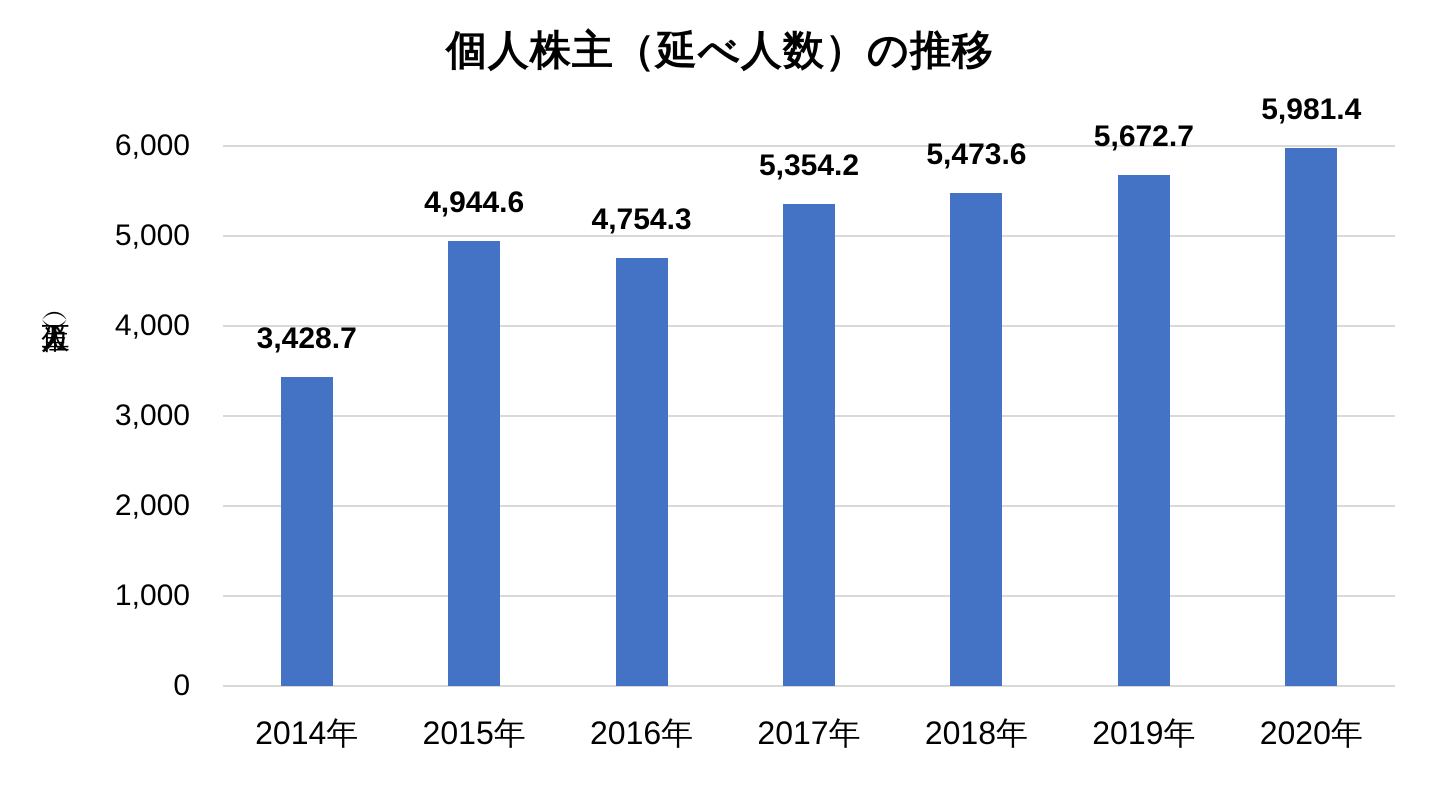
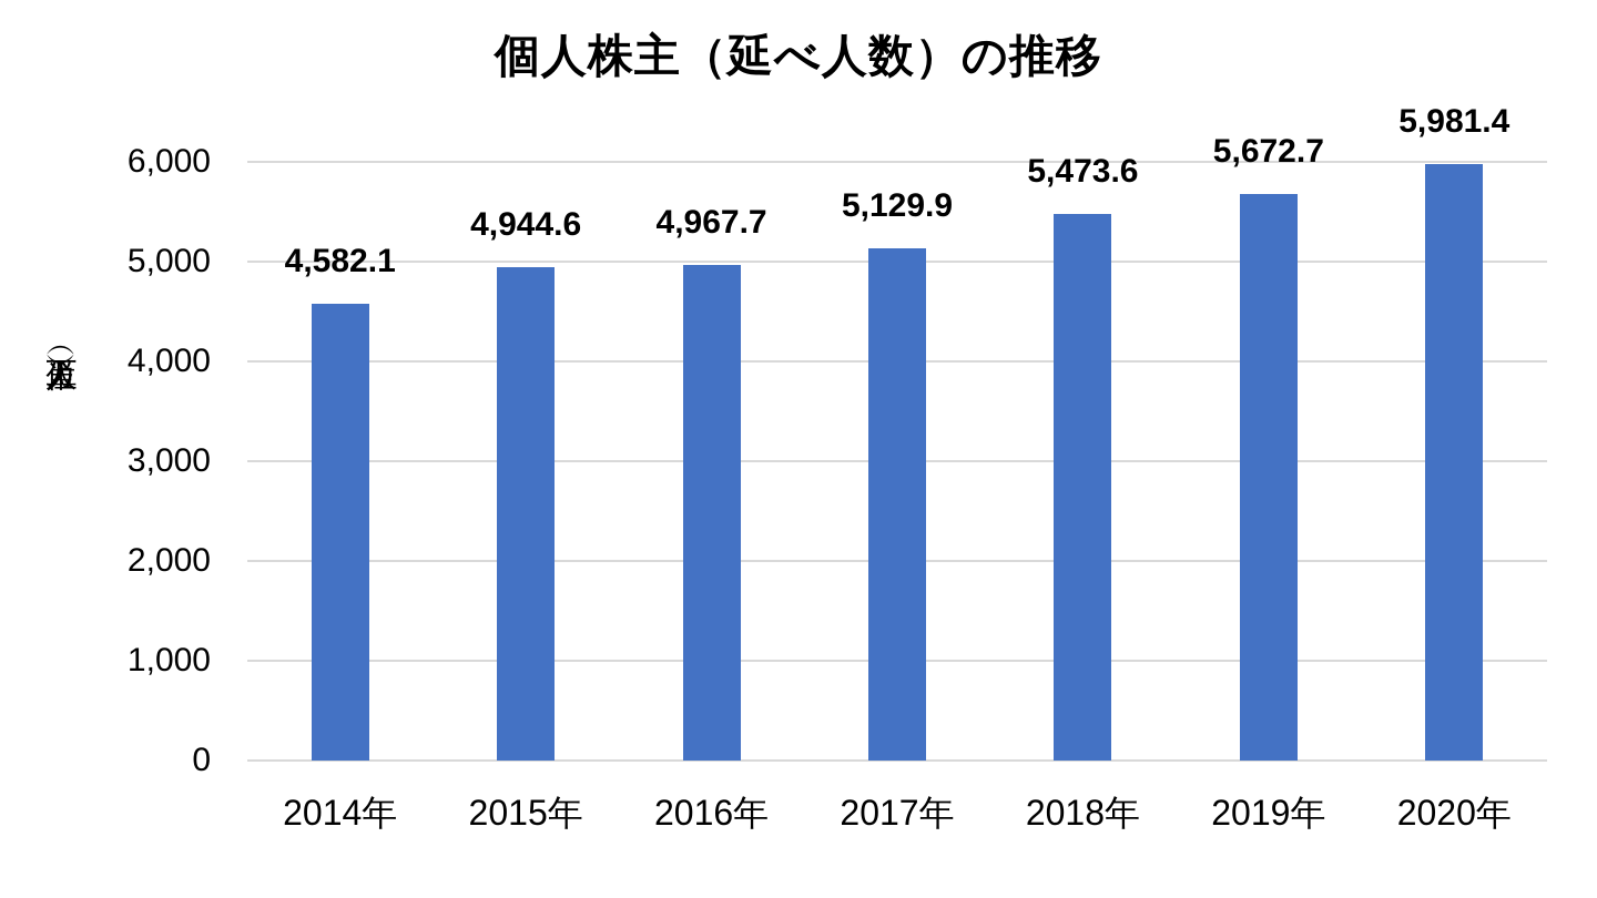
2014年: 3,428.7 -> 4,582.1
2016年: 4,754.3 -> 4,967.7
2017年: 5,354.2 -> 5,129.9
